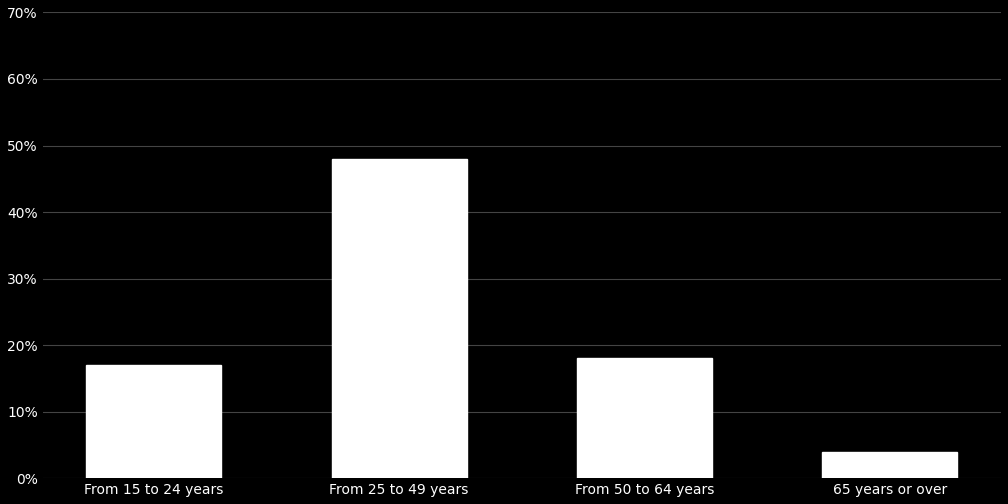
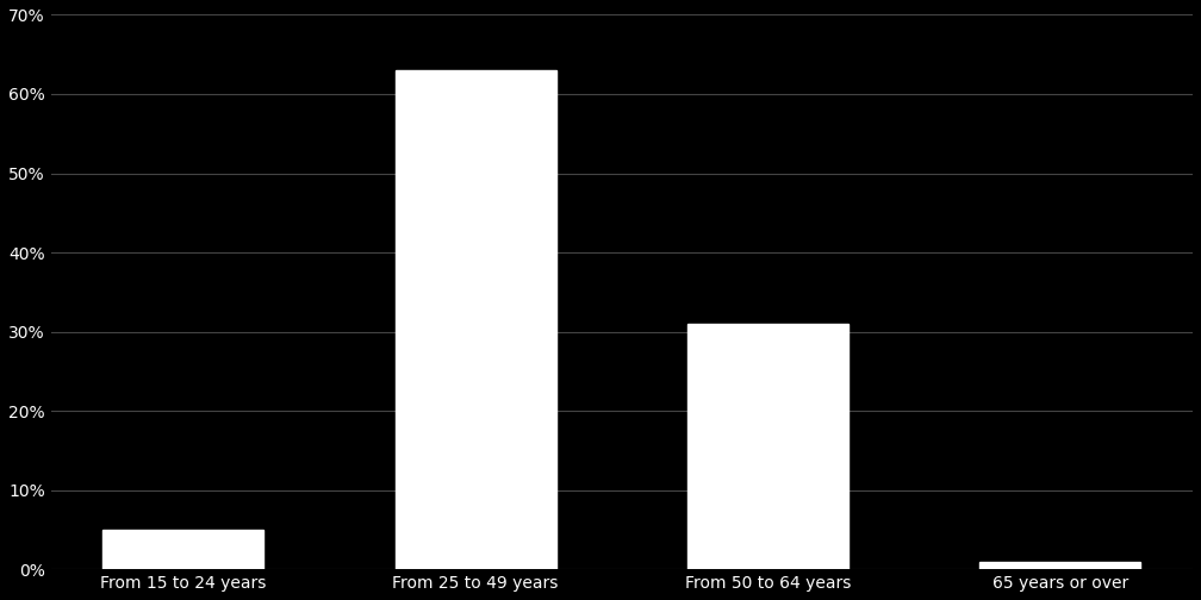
From 15 to 24 years: 17% -> 5%
From 25 to 49 years: 48% -> 63%
From 50 to 64 years: 18% -> 31%
65 years or over: 4% -> 1%
